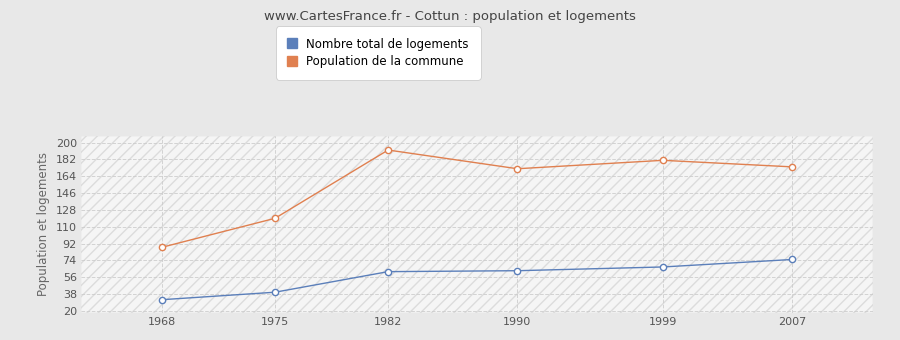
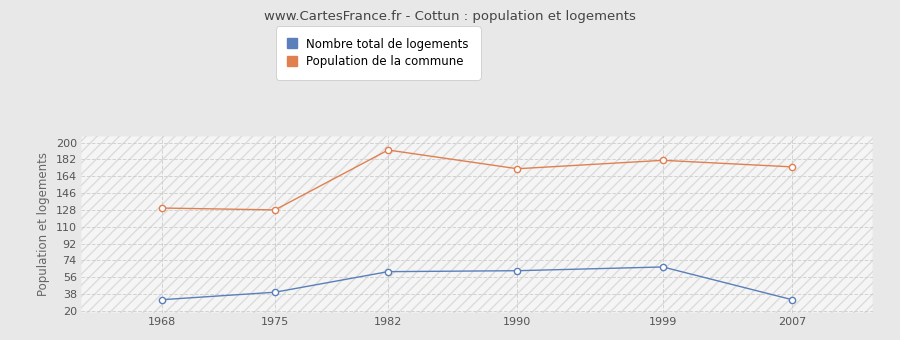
Population de la commune/1968: 88 -> 130
Population de la commune/1975: 119 -> 128
Nombre total de logements/2007: 75 -> 32
